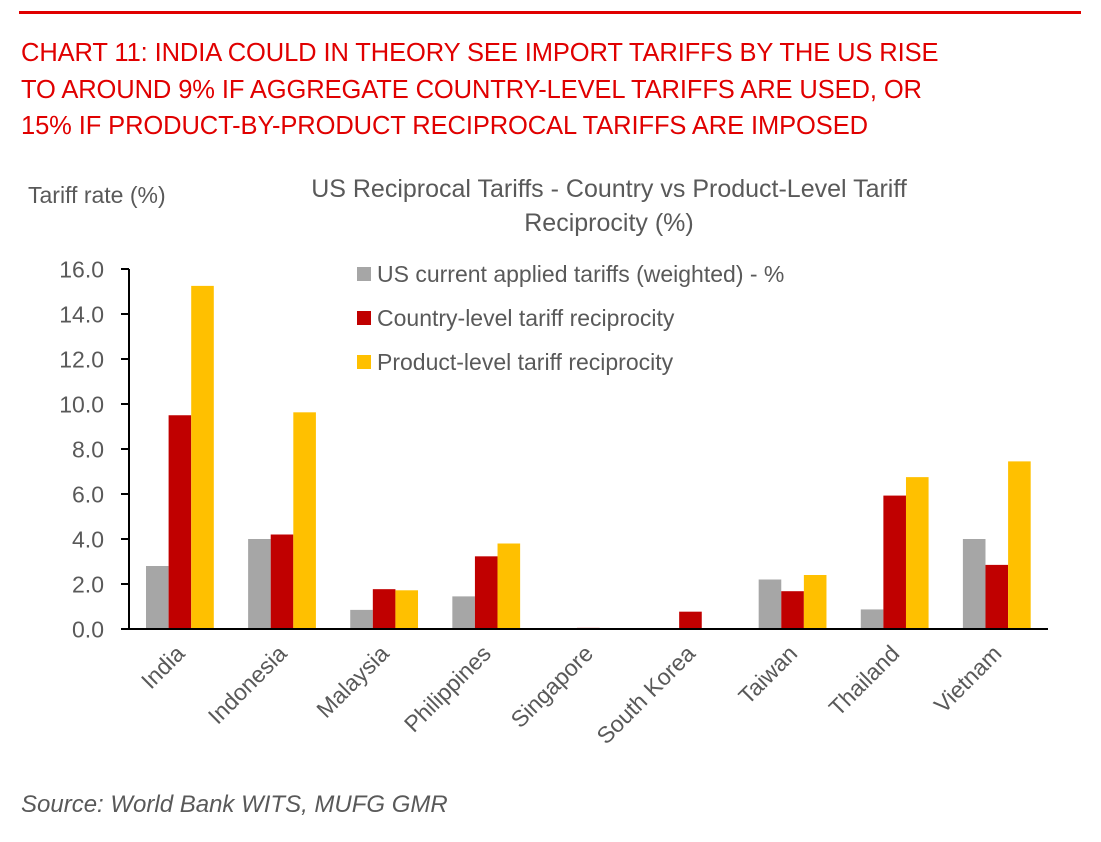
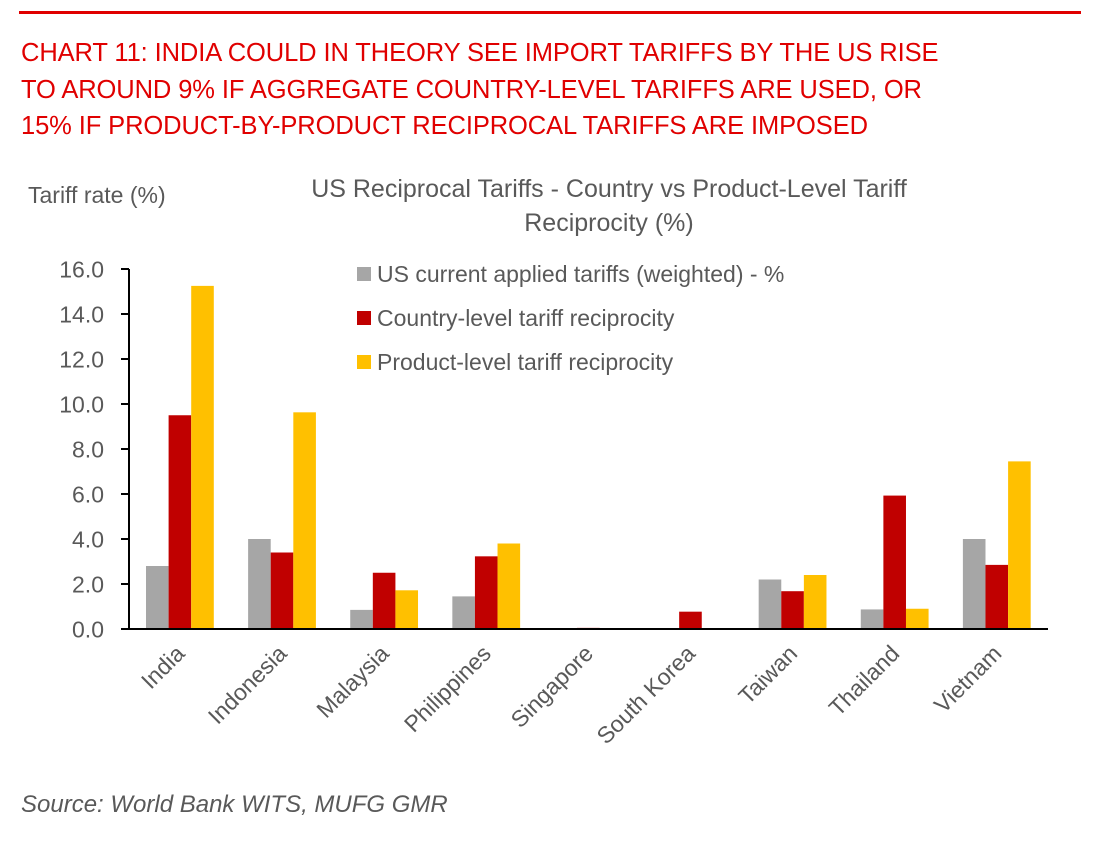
Country-level tariff reciprocity/Indonesia: 4.2 -> 3.4
Country-level tariff reciprocity/Malaysia: 1.8 -> 2.5
Product-level tariff reciprocity/Thailand: 6.8 -> 0.9
